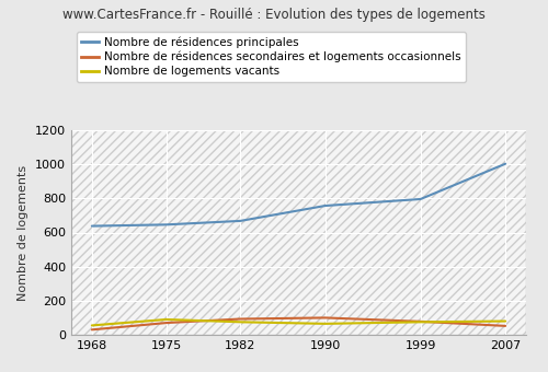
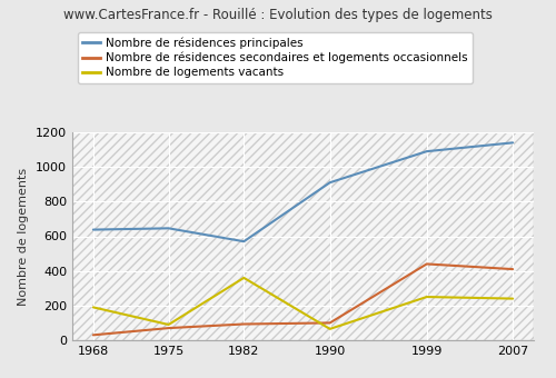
Nombre de logements vacants/1968: 60 -> 190
Nombre de résidences principales/1982: 670 -> 570
Nombre de logements vacants/1982: 80 -> 360
Nombre de résidences principales/1990: 760 -> 910
Nombre de résidences principales/1999: 800 -> 1090
Nombre de résidences secondaires et logements occasionnels/1999: 80 -> 440
Nombre de logements vacants/1999: 80 -> 250
Nombre de résidences principales/2007: 1000 -> 1140
Nombre de résidences secondaires et logements occasionnels/2007: 50 -> 410
Nombre de logements vacants/2007: 80 -> 240
